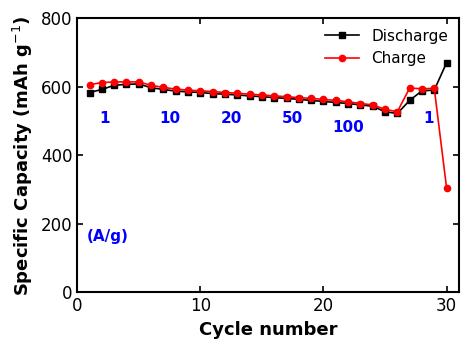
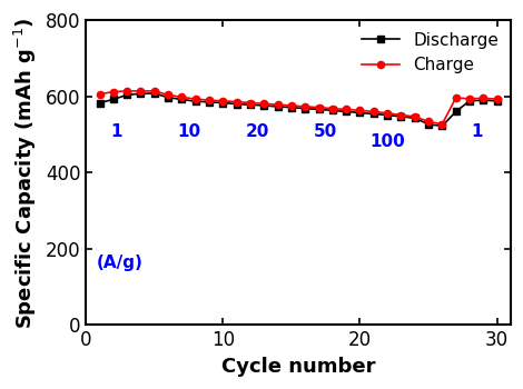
Discharge/30: 670 -> 588
Charge/30: 305 -> 593
